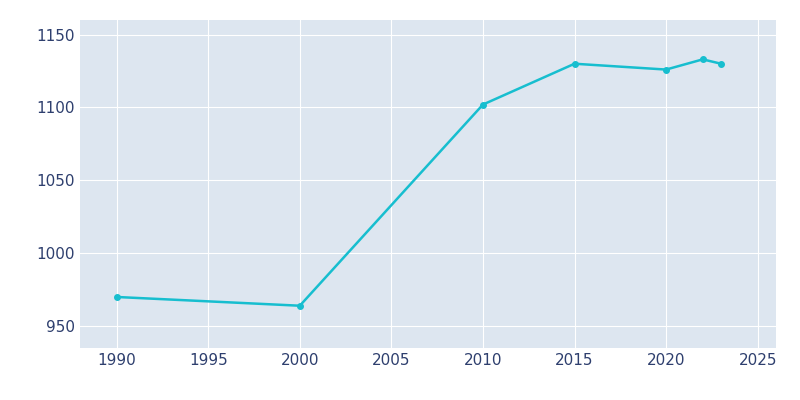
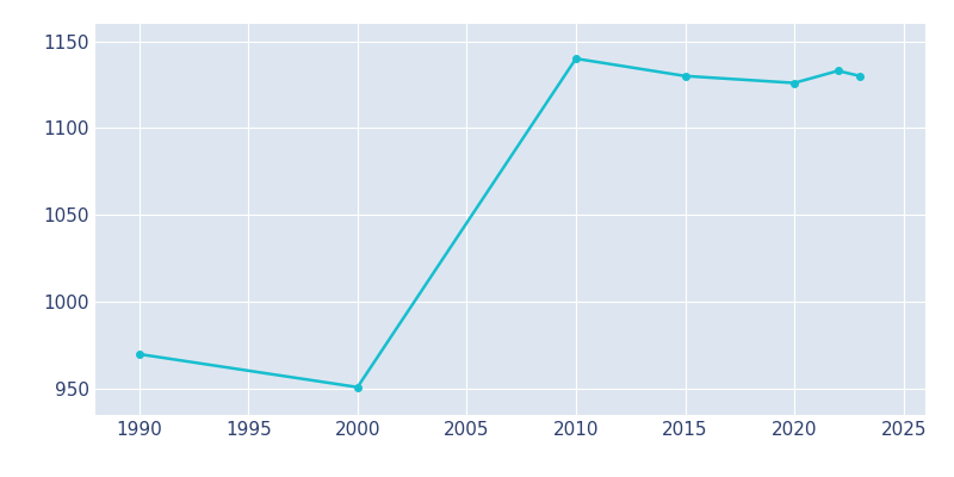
2000: 964 -> 951
2010: 1102 -> 1140
